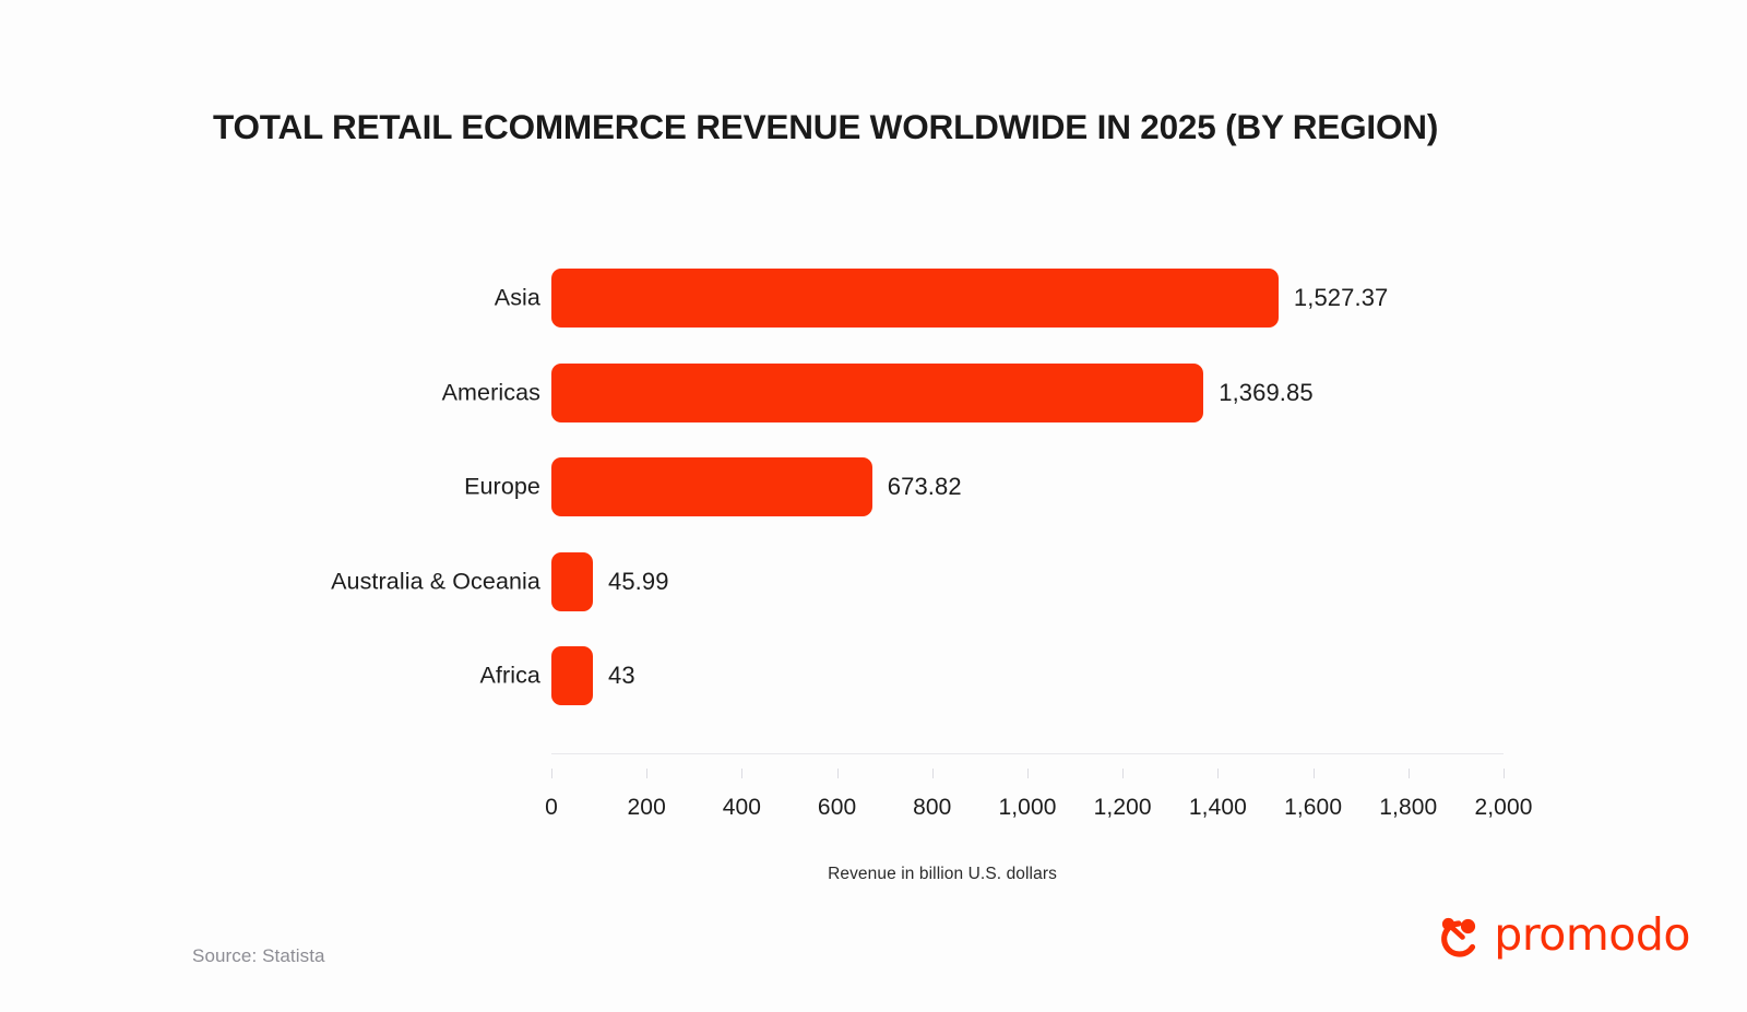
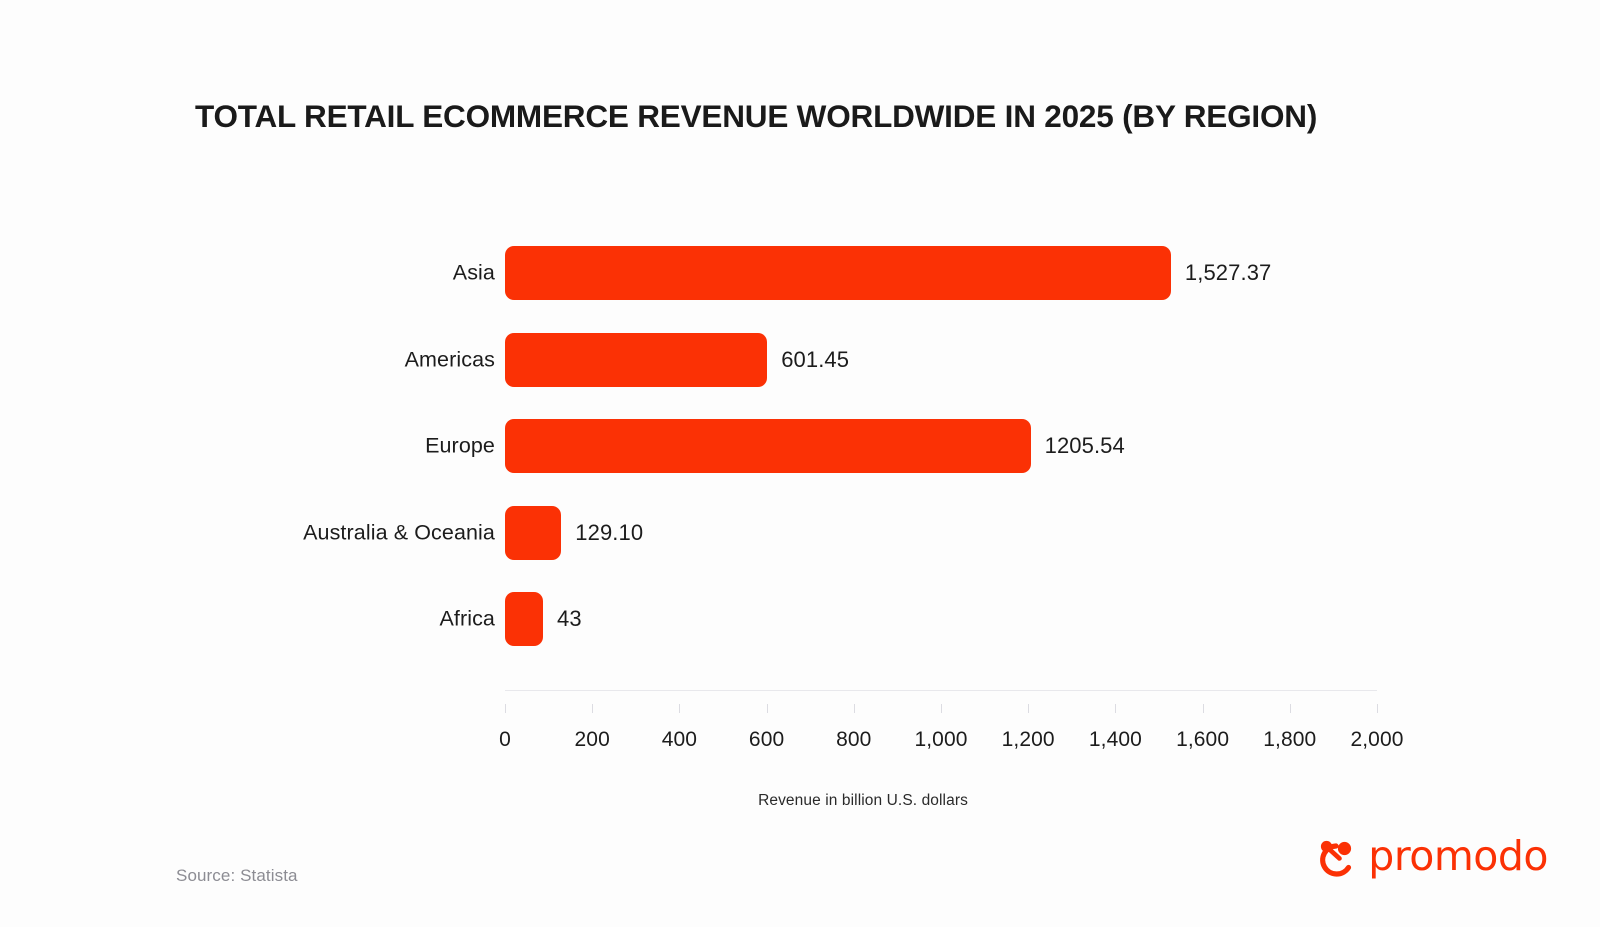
Americas: 1,369.85 -> 601.45
Europe: 673.82 -> 1205.54
Australia & Oceania: 45.99 -> 129.10
